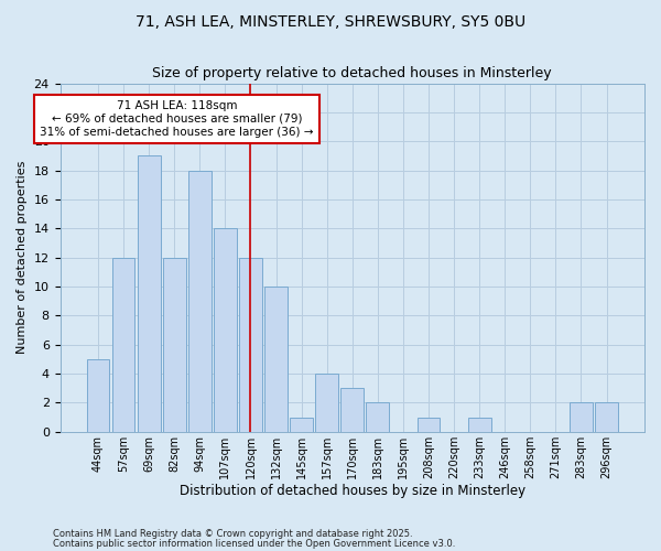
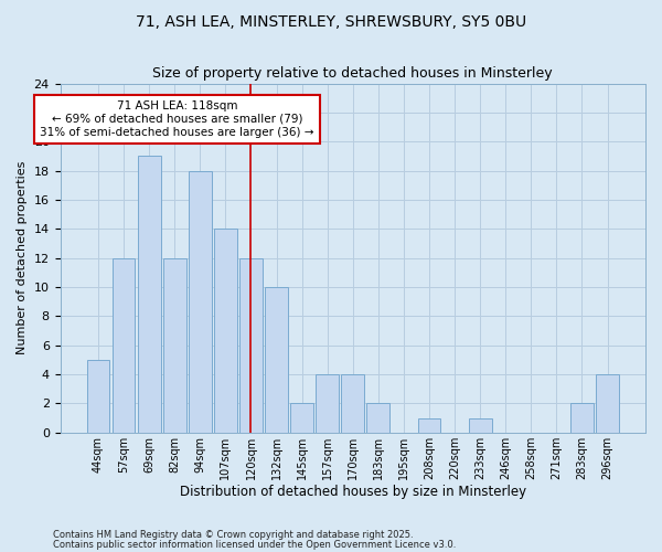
145sqm: 1 -> 2
170sqm: 3 -> 4
296sqm: 2 -> 4
